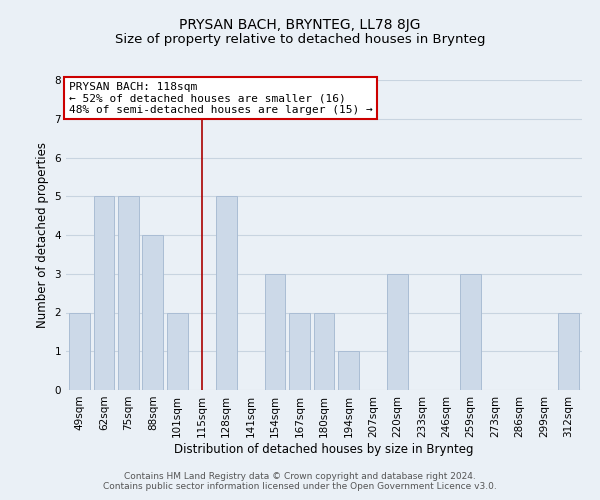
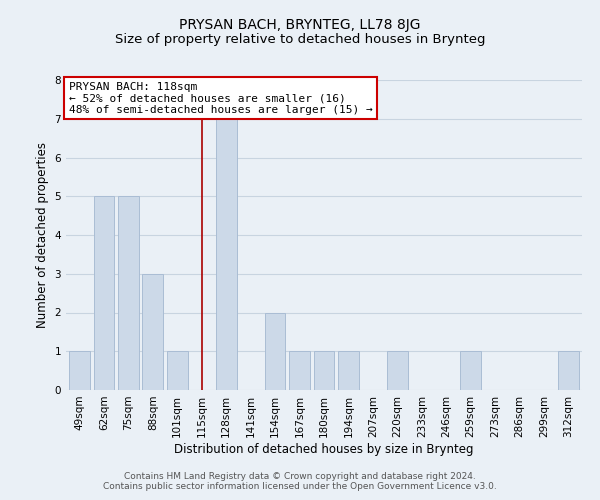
49sqm: 2 -> 1
88sqm: 4 -> 3
101sqm: 2 -> 1
128sqm: 5 -> 7
154sqm: 3 -> 2
167sqm: 2 -> 1
180sqm: 2 -> 1
220sqm: 3 -> 1
259sqm: 3 -> 1
312sqm: 2 -> 1
